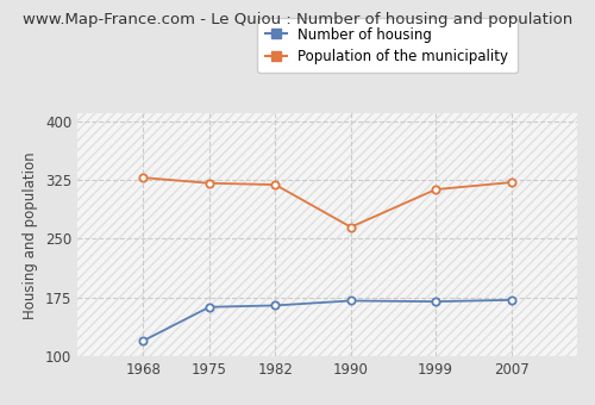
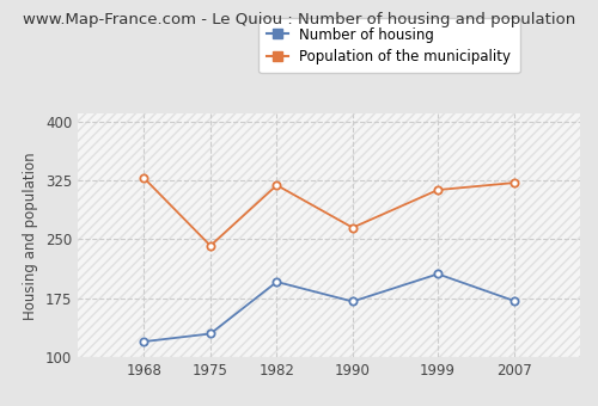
Number of housing/1975: 163 -> 130
Population of the municipality/1975: 321 -> 242
Number of housing/1982: 165 -> 196
Number of housing/1999: 170 -> 206
